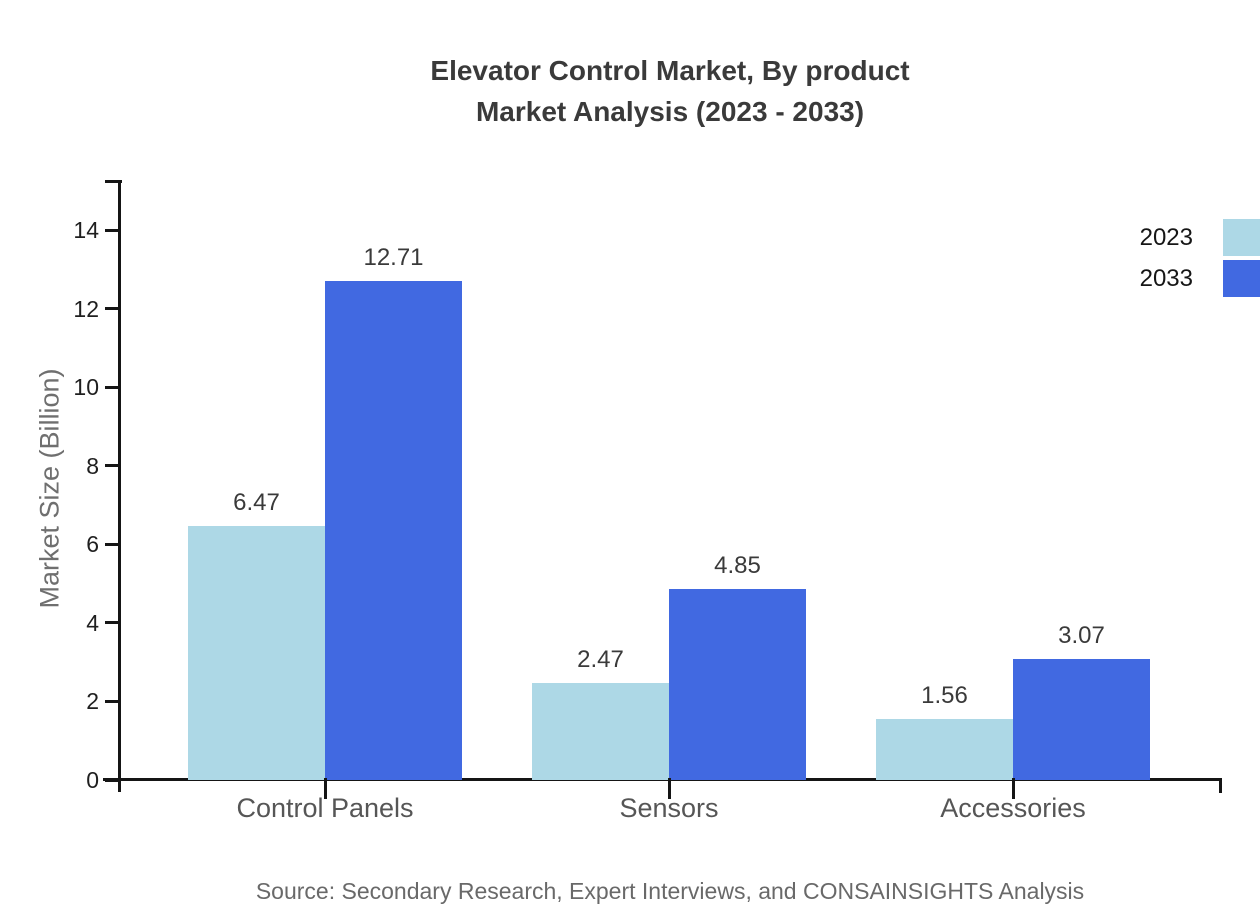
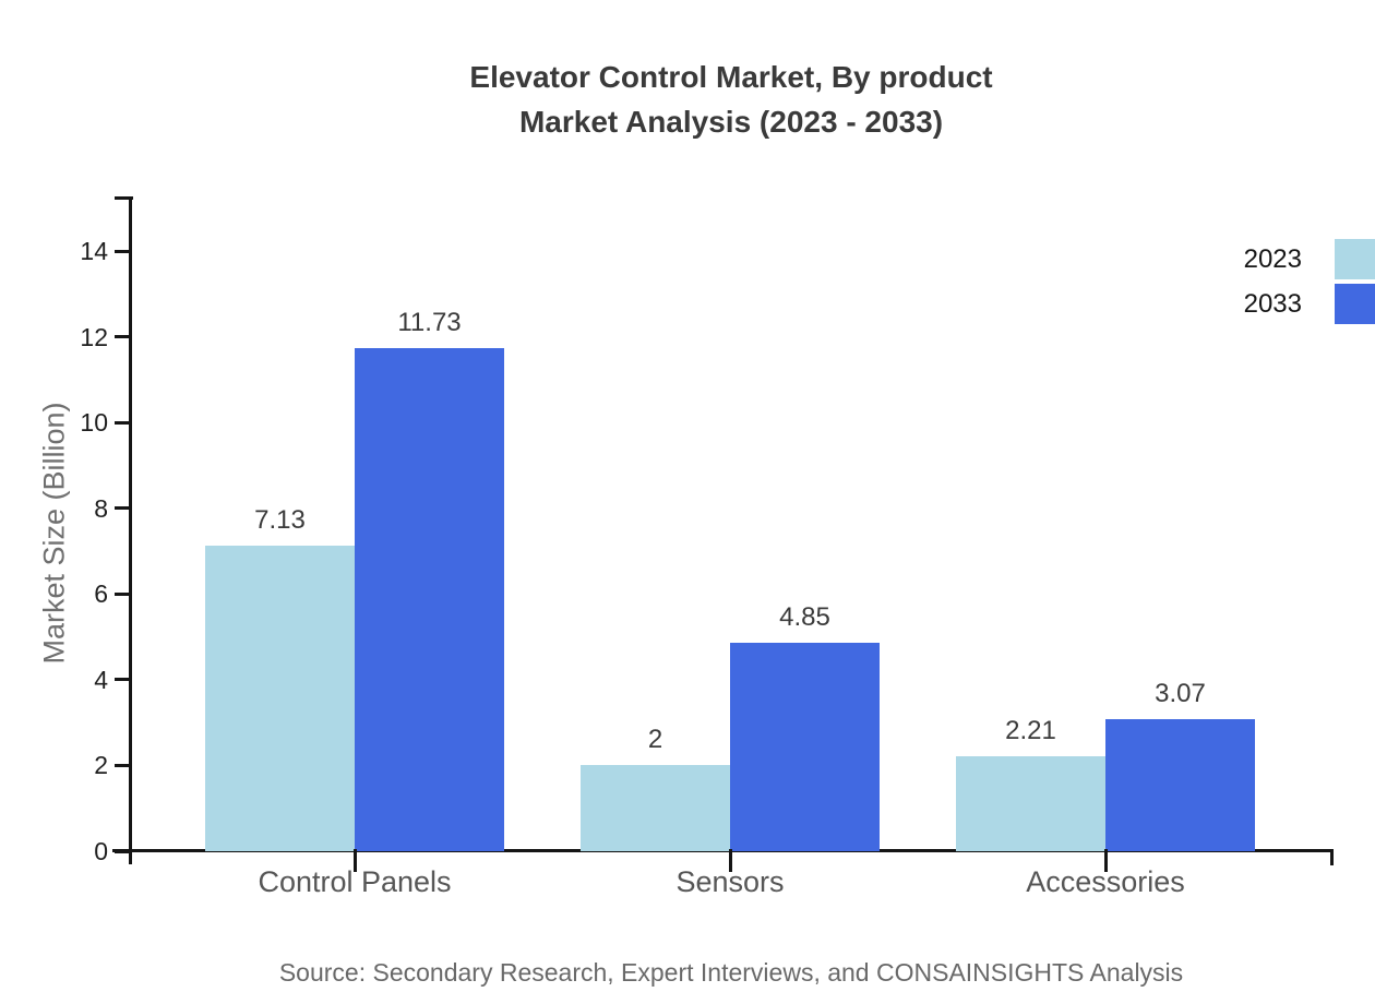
2023/Control Panels: 6.47 -> 7.13
2033/Control Panels: 12.71 -> 11.73
2023/Sensors: 2.47 -> 2
2023/Accessories: 1.56 -> 2.21
